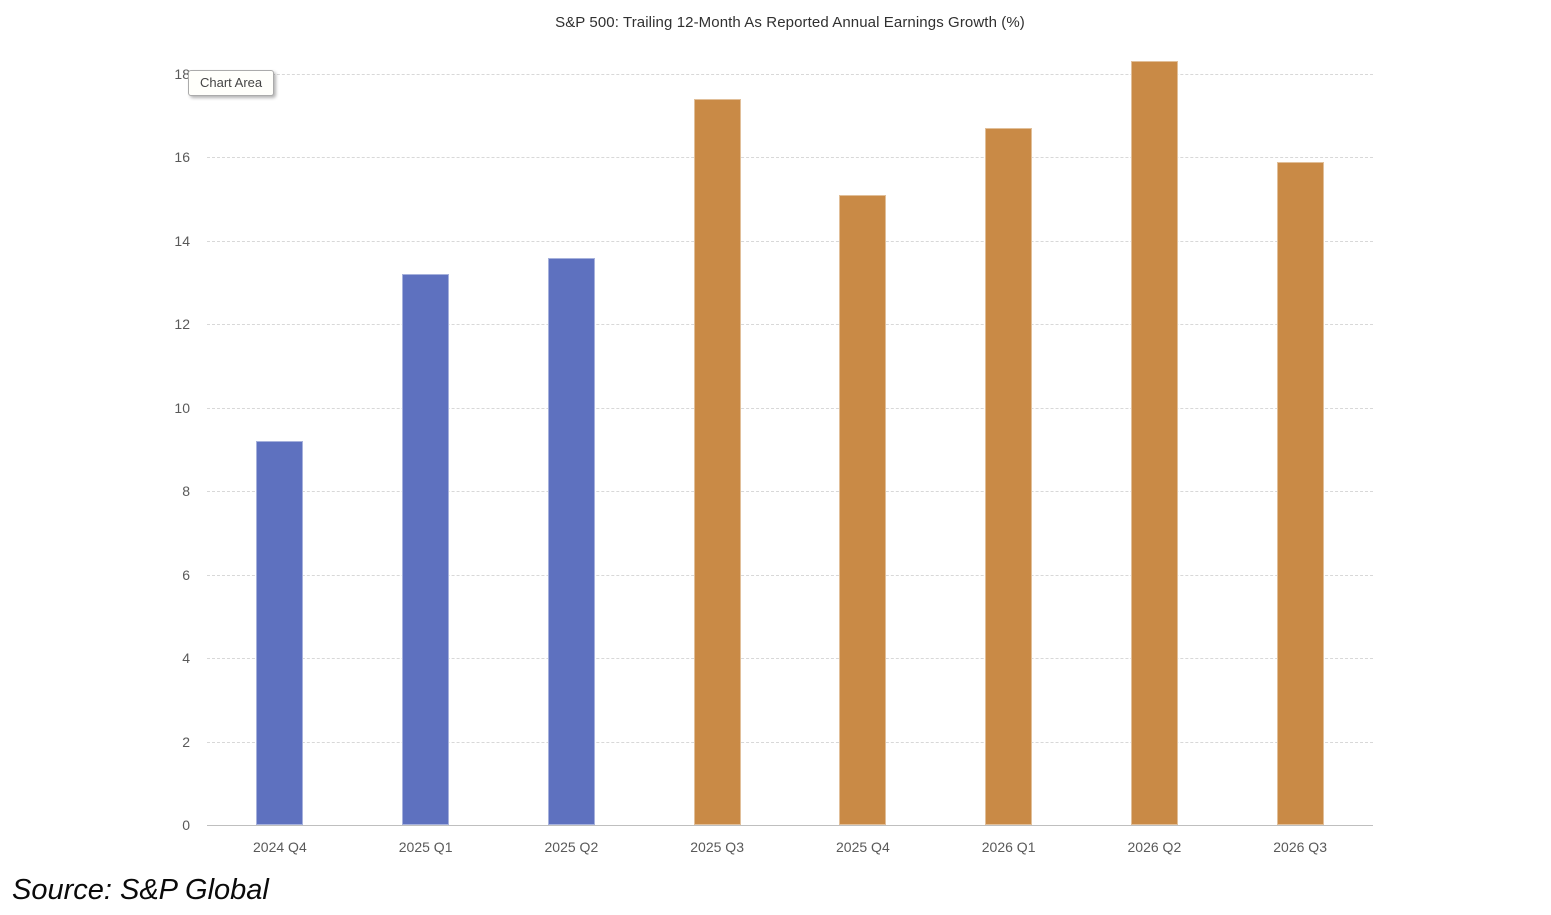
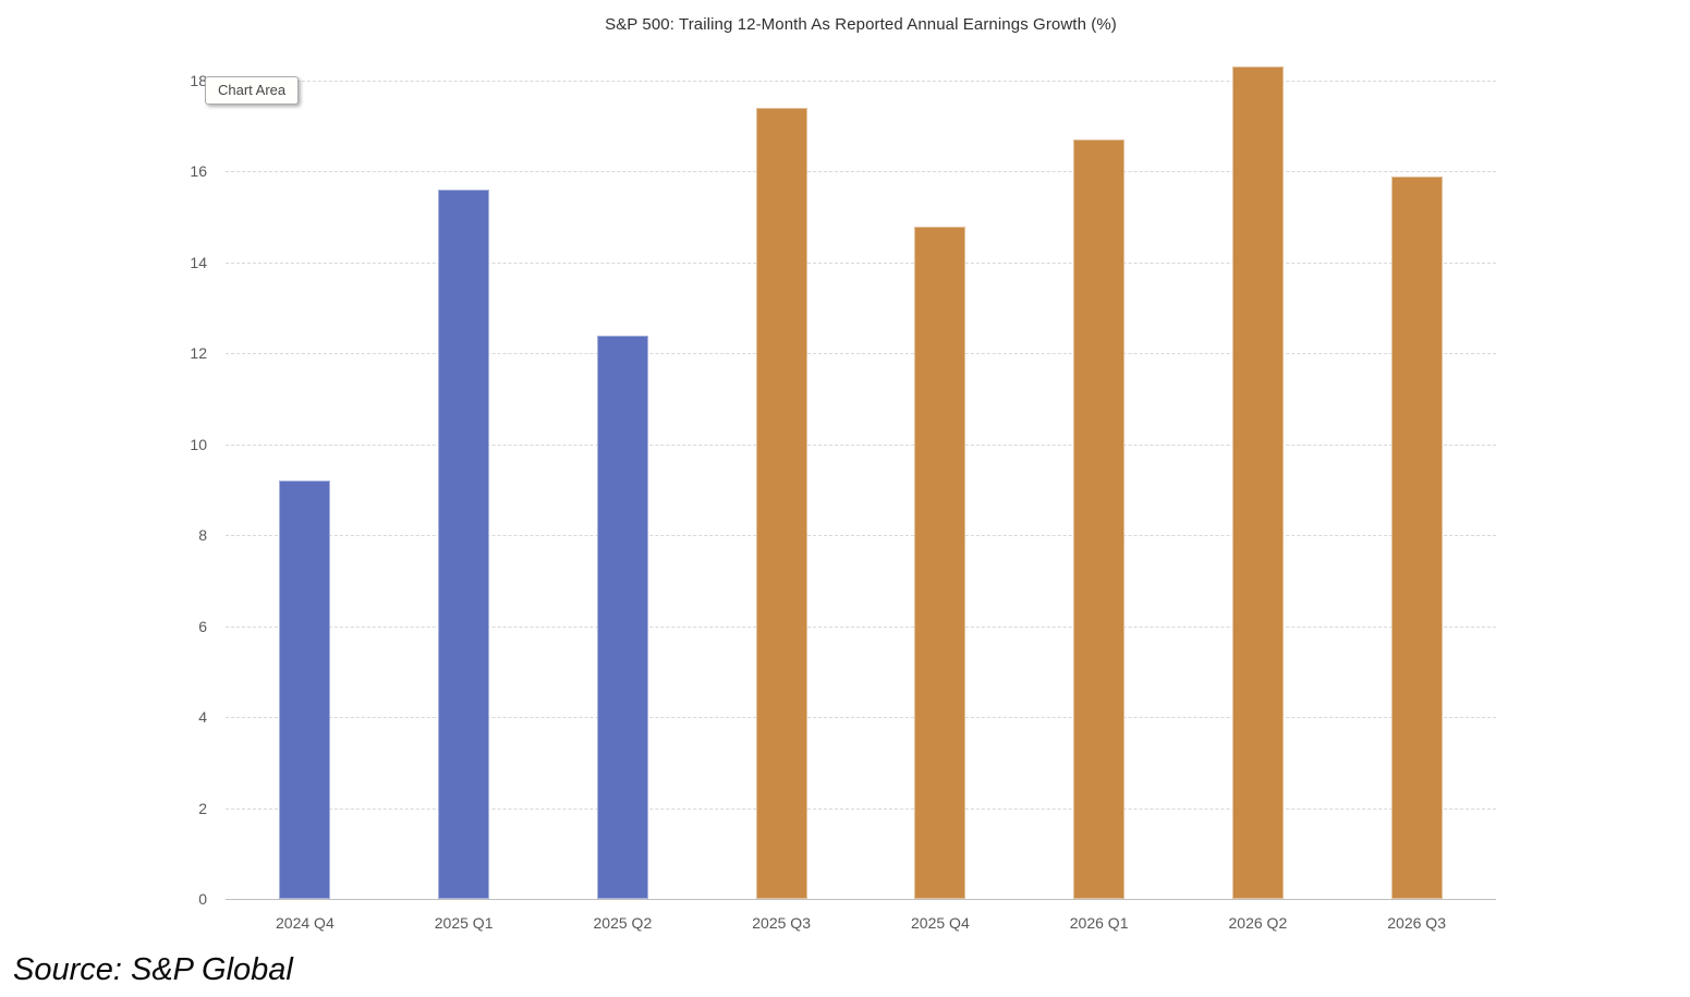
2025 Q1: 13.2 -> 15.6
2025 Q2: 13.6 -> 12.4
2025 Q4: 15.1 -> 14.8
